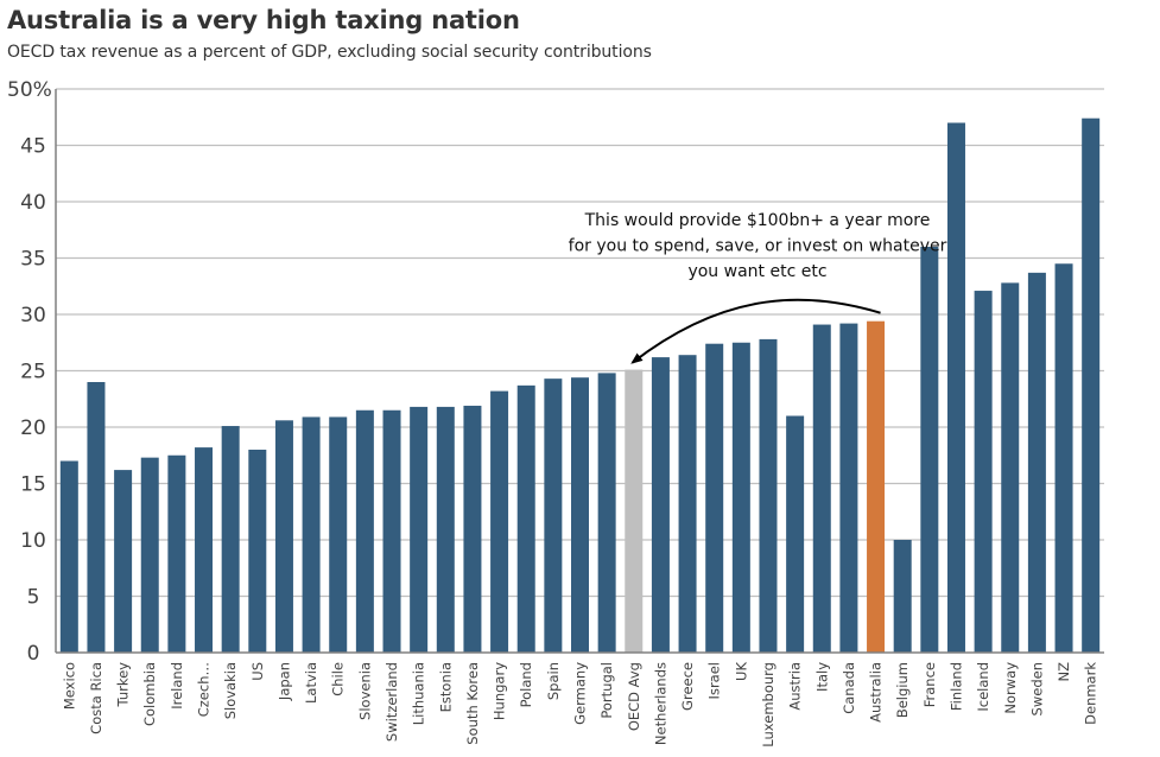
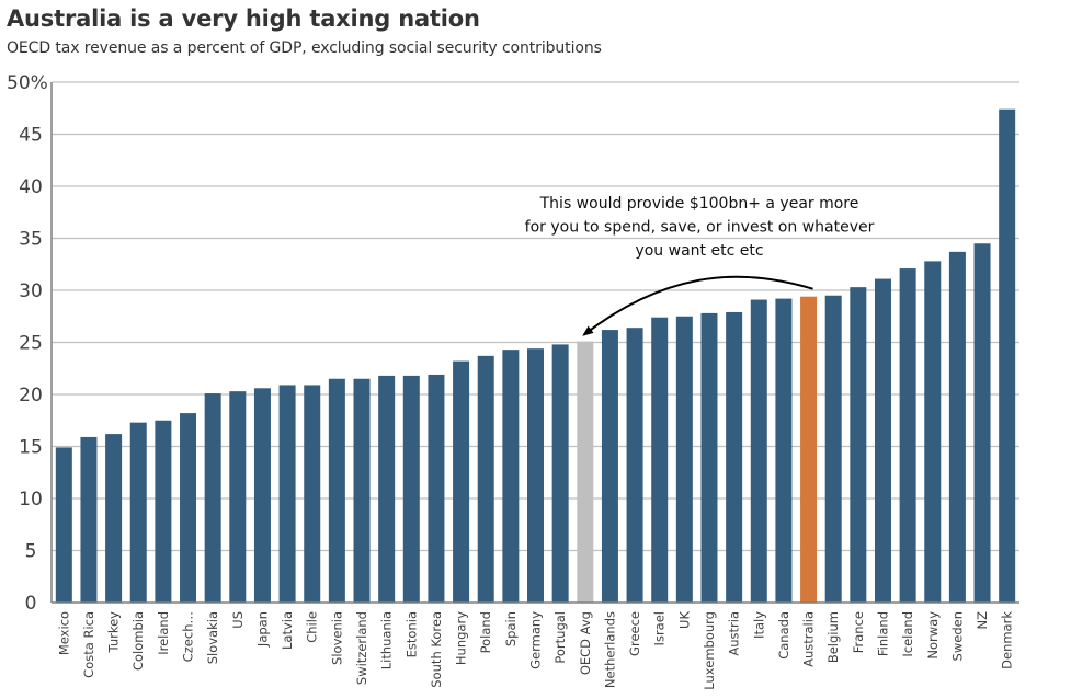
Mexico: 17 -> 15
Costa Rica: 24 -> 16
US: 18 -> 20
Austria: 21 -> 28
Belgium: 10 -> 30
France: 36 -> 30
Finland: 47 -> 31
